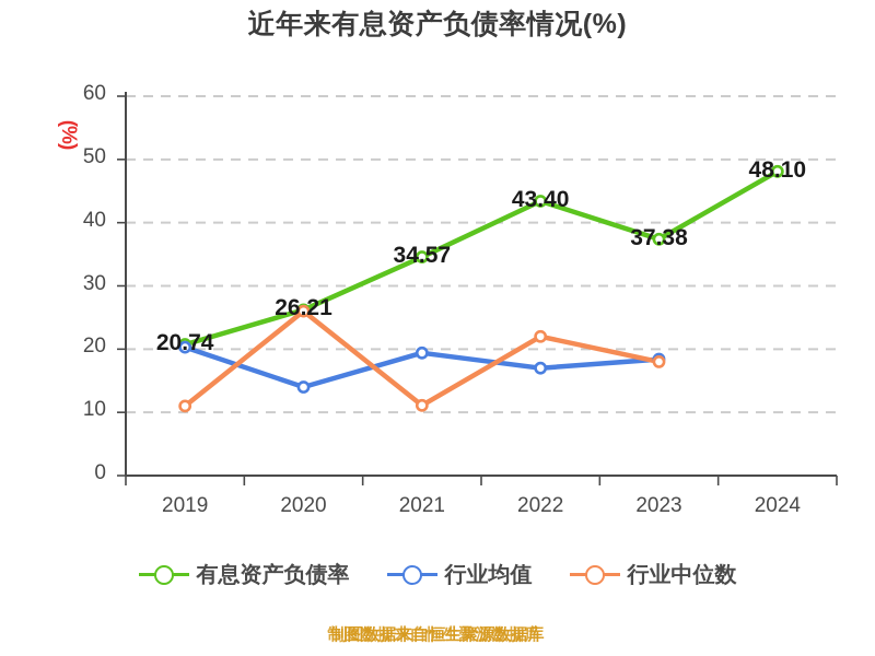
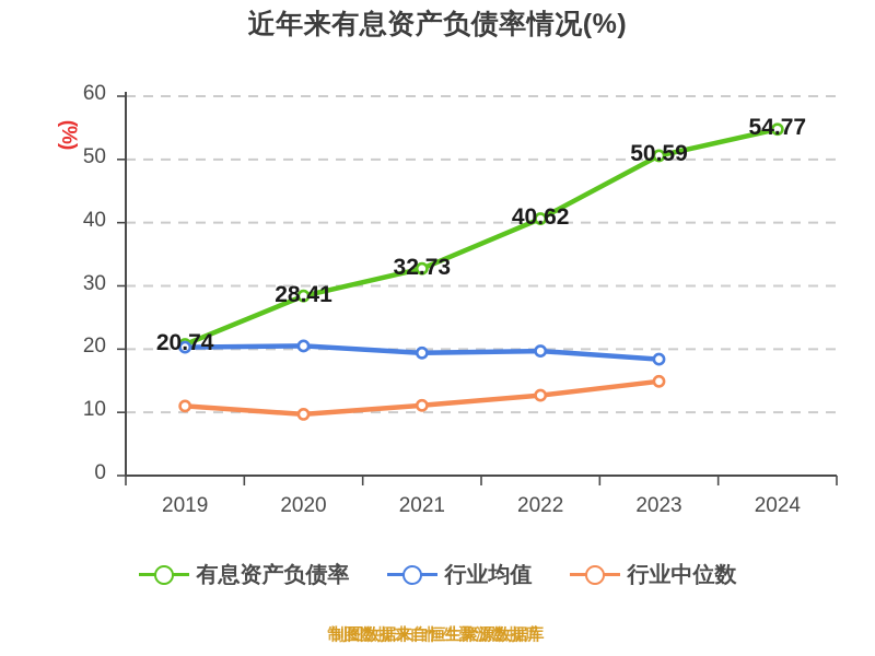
有息资产负债率/2020: 26.21 -> 28.41
行业均值/2020: 14 -> 20
行业中位数/2020: 26 -> 10
有息资产负债率/2021: 34.57 -> 32.73
有息资产负债率/2022: 43.40 -> 40.62
行业均值/2022: 17 -> 20
行业中位数/2022: 22 -> 13
有息资产负债率/2023: 37.38 -> 50.59
行业中位数/2023: 18 -> 15
有息资产负债率/2024: 48.10 -> 54.77
